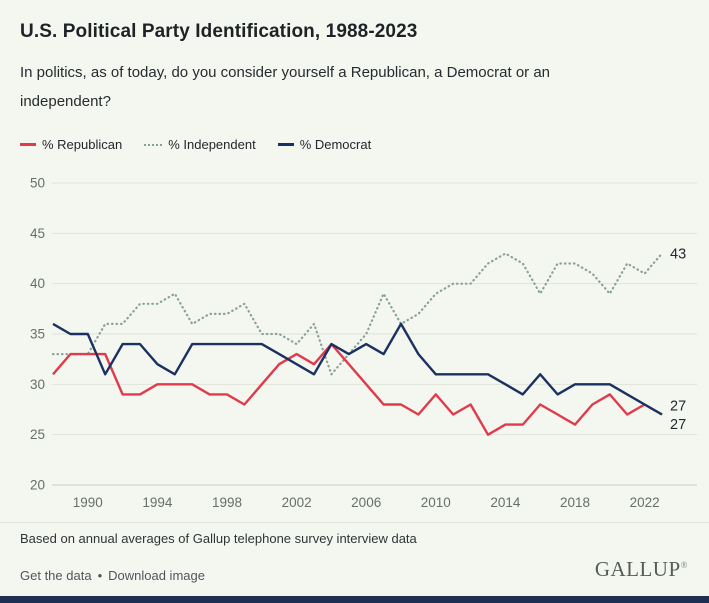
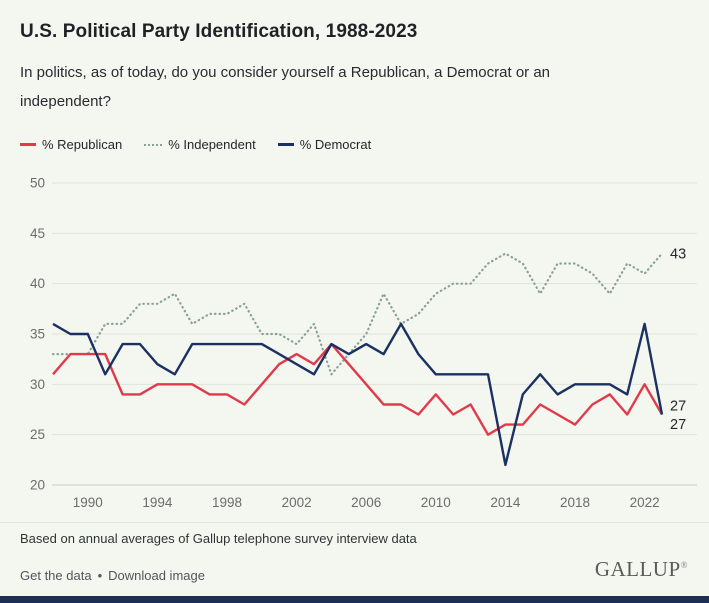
% Democrat/2014: 30 -> 22
% Republican/2022: 28 -> 30
% Democrat/2022: 28 -> 36
